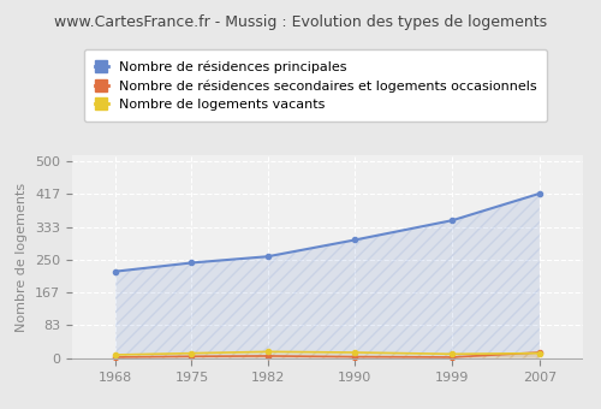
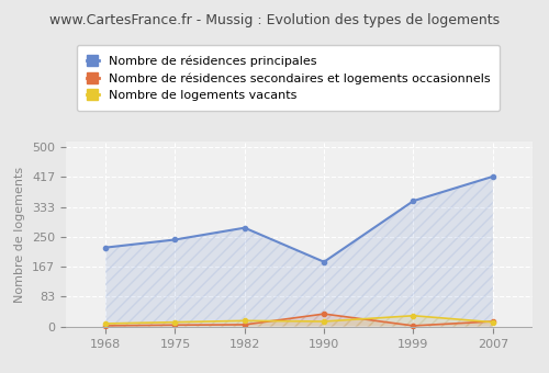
Nombre de résidences principales/1982: 258 -> 275
Nombre de résidences principales/1990: 300 -> 180
Nombre de résidences secondaires et logements occasionnels/1990: 3 -> 35
Nombre de logements vacants/1999: 10 -> 30
